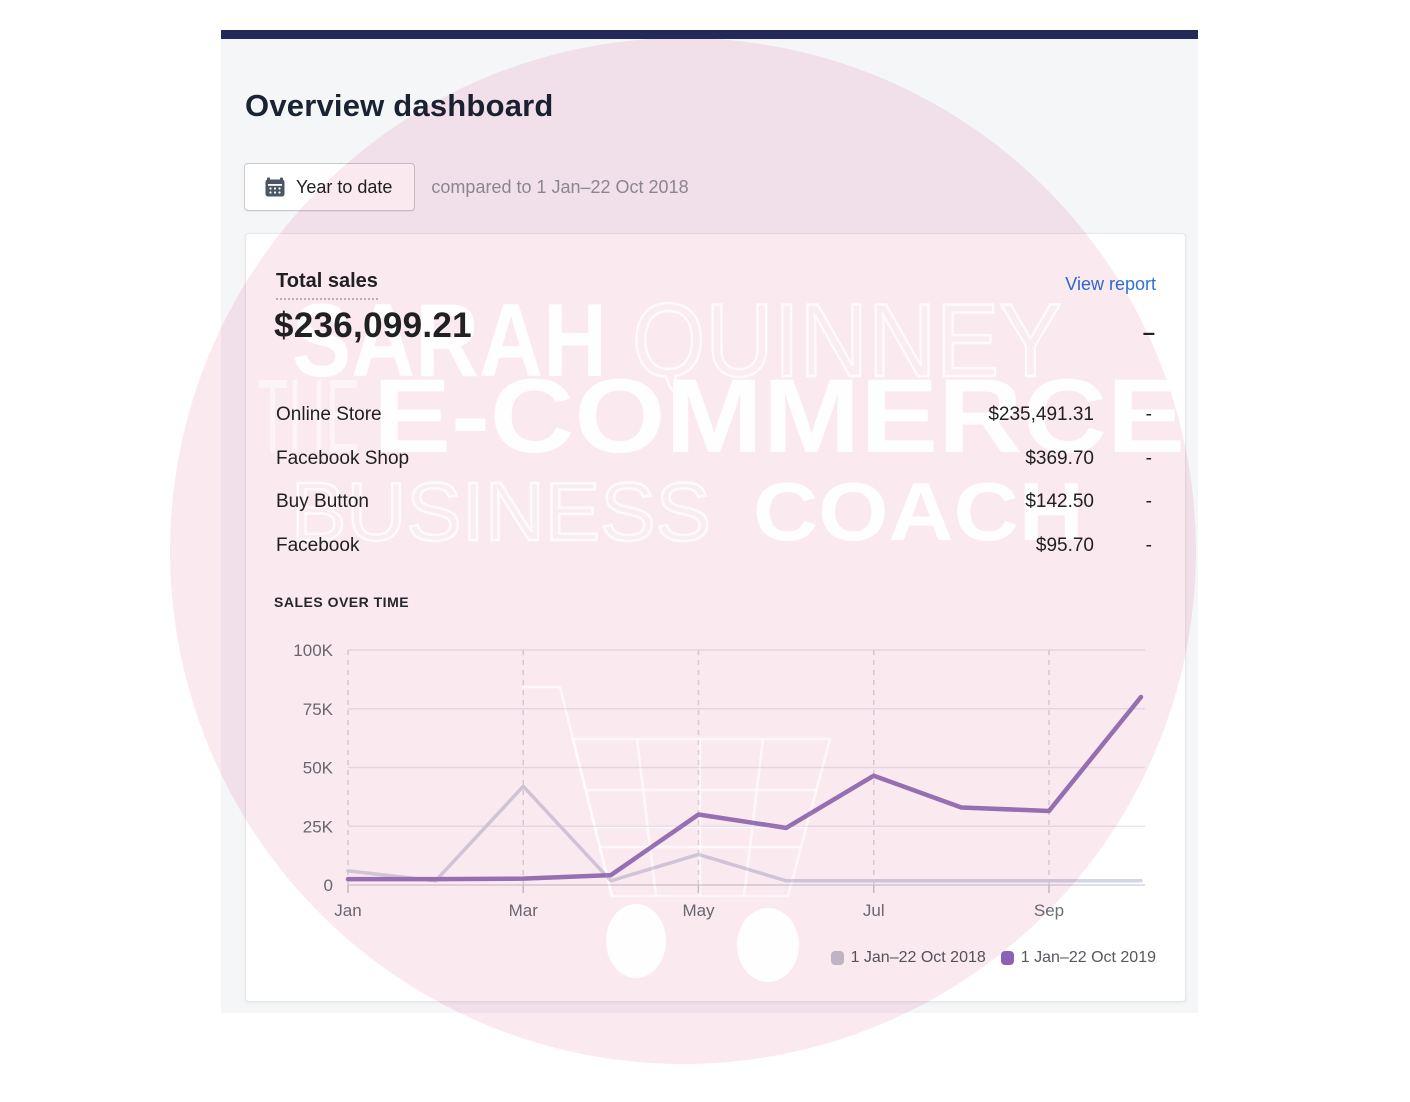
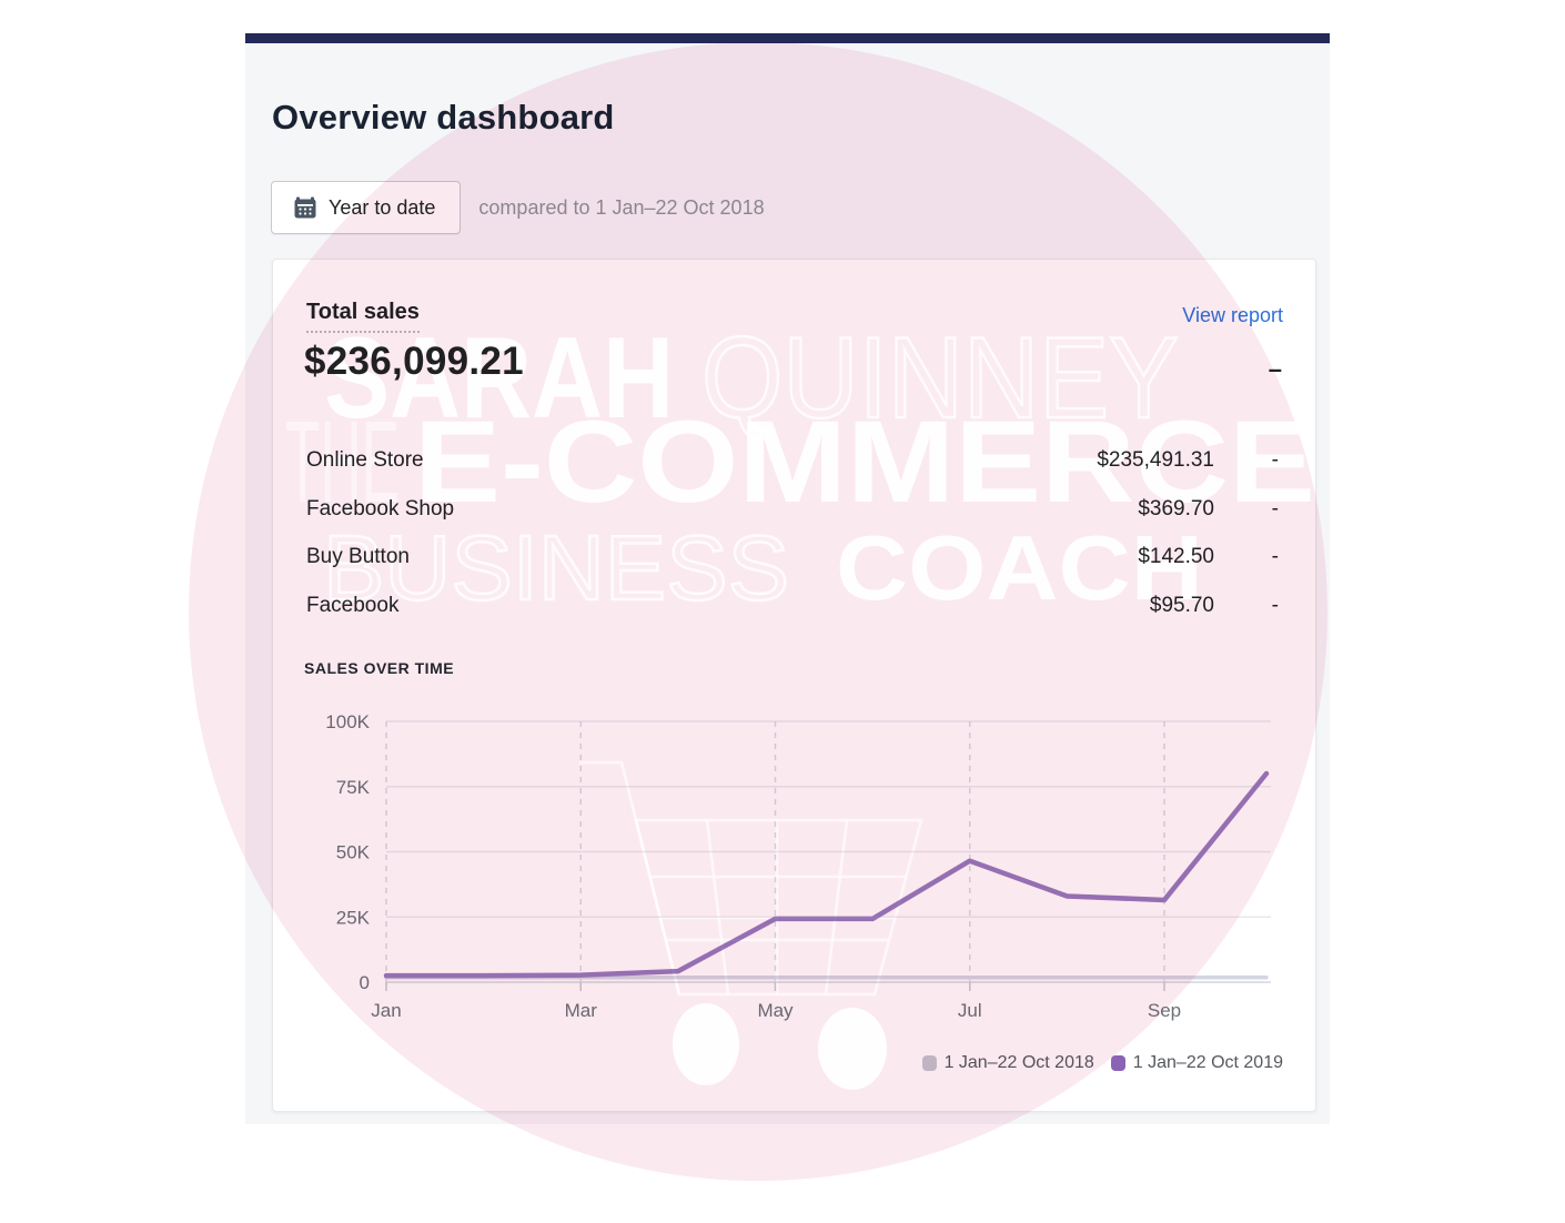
1 Jan–22 Oct 2018/Jan: 6K -> 2K
1 Jan–22 Oct 2018/Mar: 42K -> 2K
1 Jan–22 Oct 2018/May: 13K -> 2K
1 Jan–22 Oct 2019/May: 30K -> 24K
